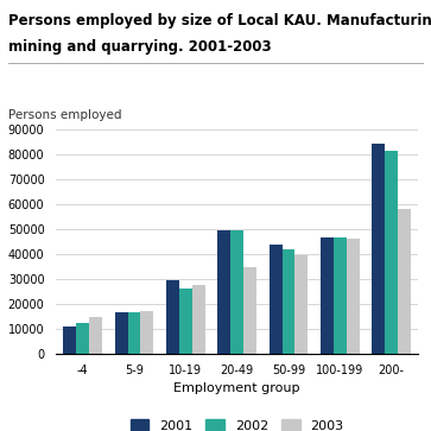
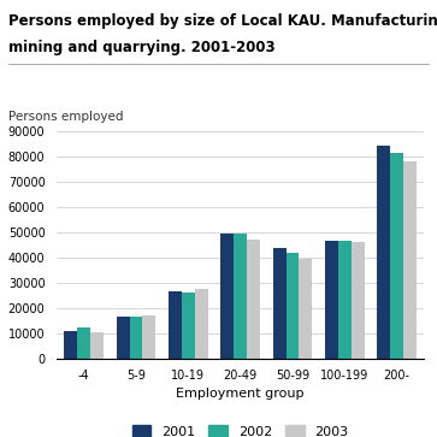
2003/-4: 14500 -> 10400
2001/10-19: 29500 -> 26500
2003/20-49: 34500 -> 47000
2003/200-: 58000 -> 78000
